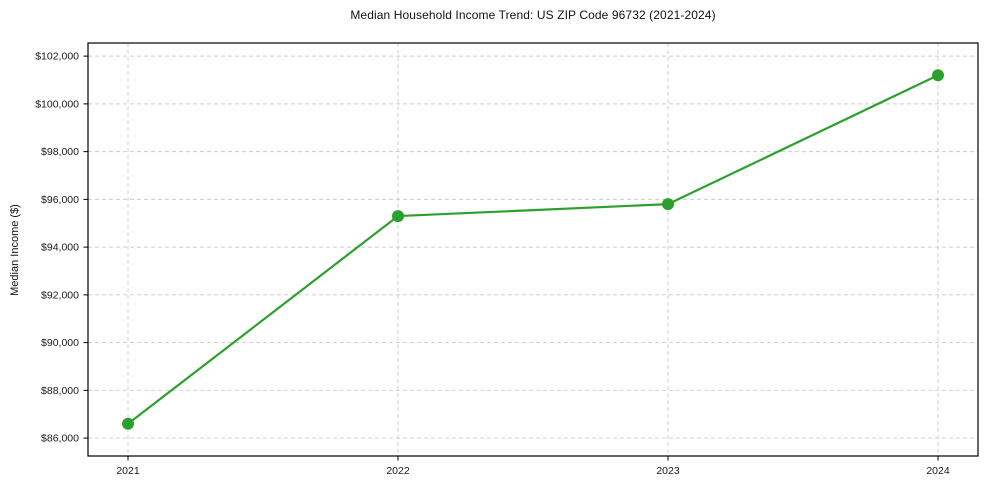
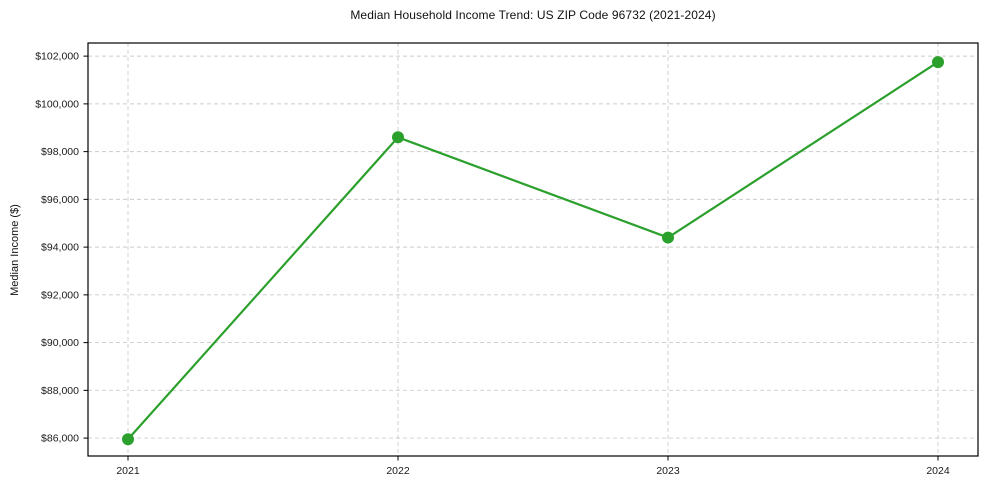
2021: $86600 -> $86000
2022: $95300 -> $98600
2023: $95800 -> $94400
2024: $101200 -> $101800
